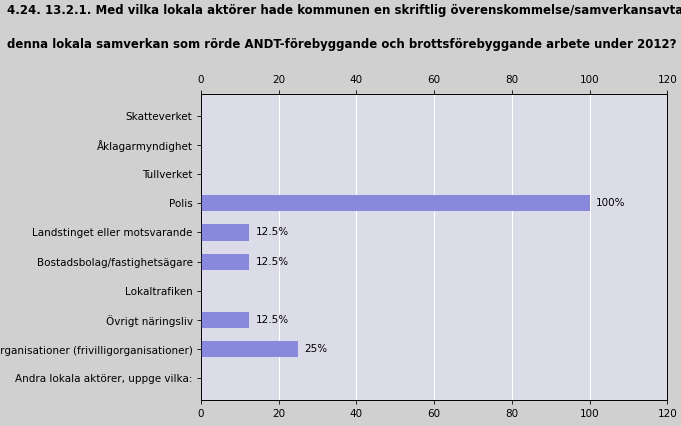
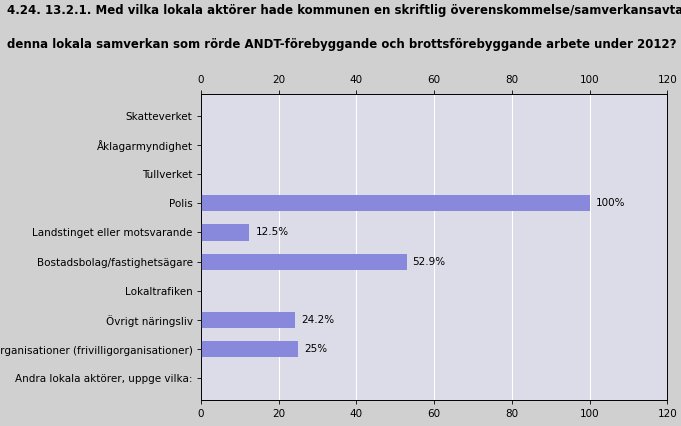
Bostadsbolag/fastighetsägare: 12.5% -> 52.9%
Övrigt näringsliv: 12.5% -> 24.2%
